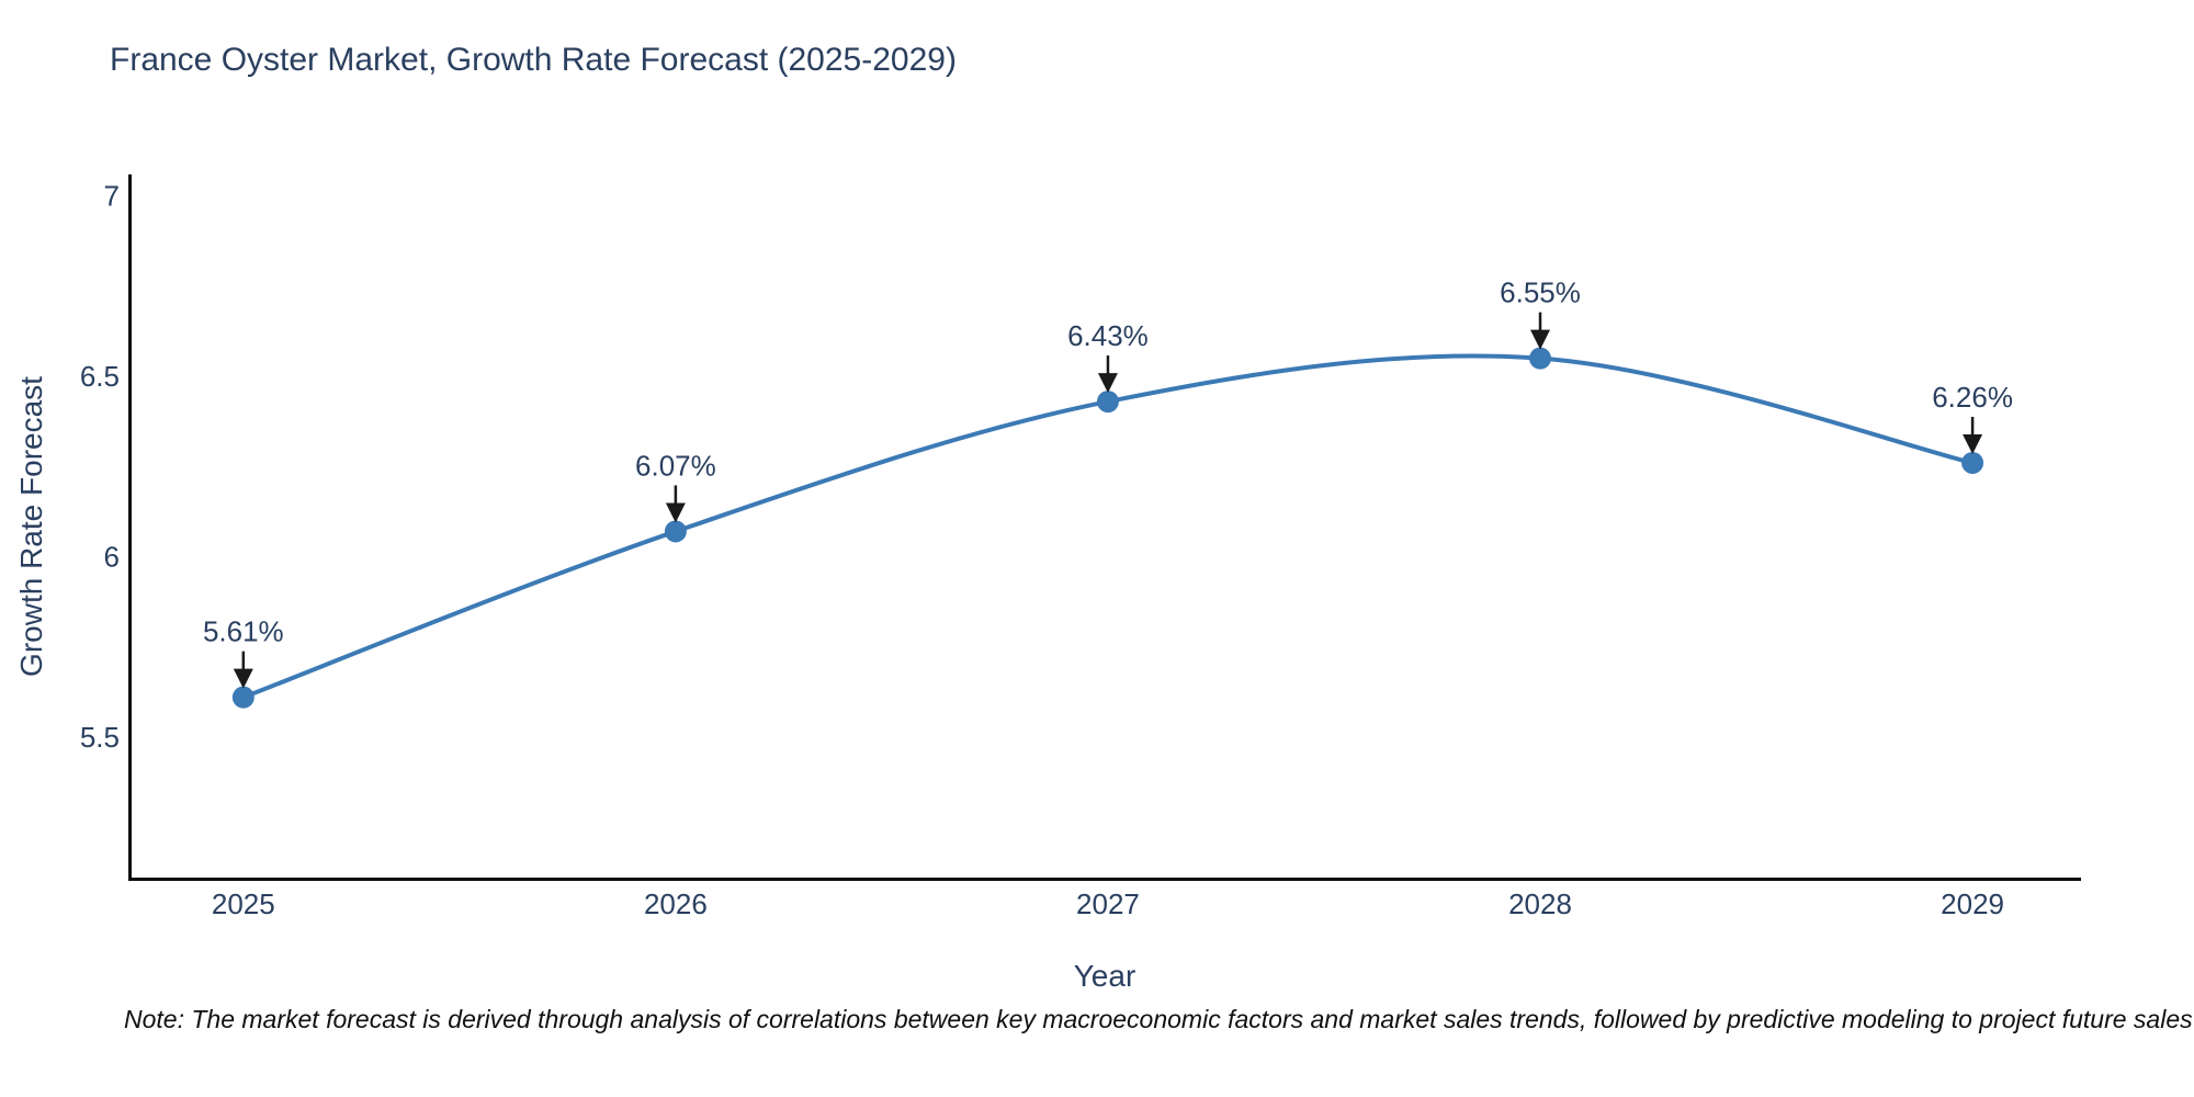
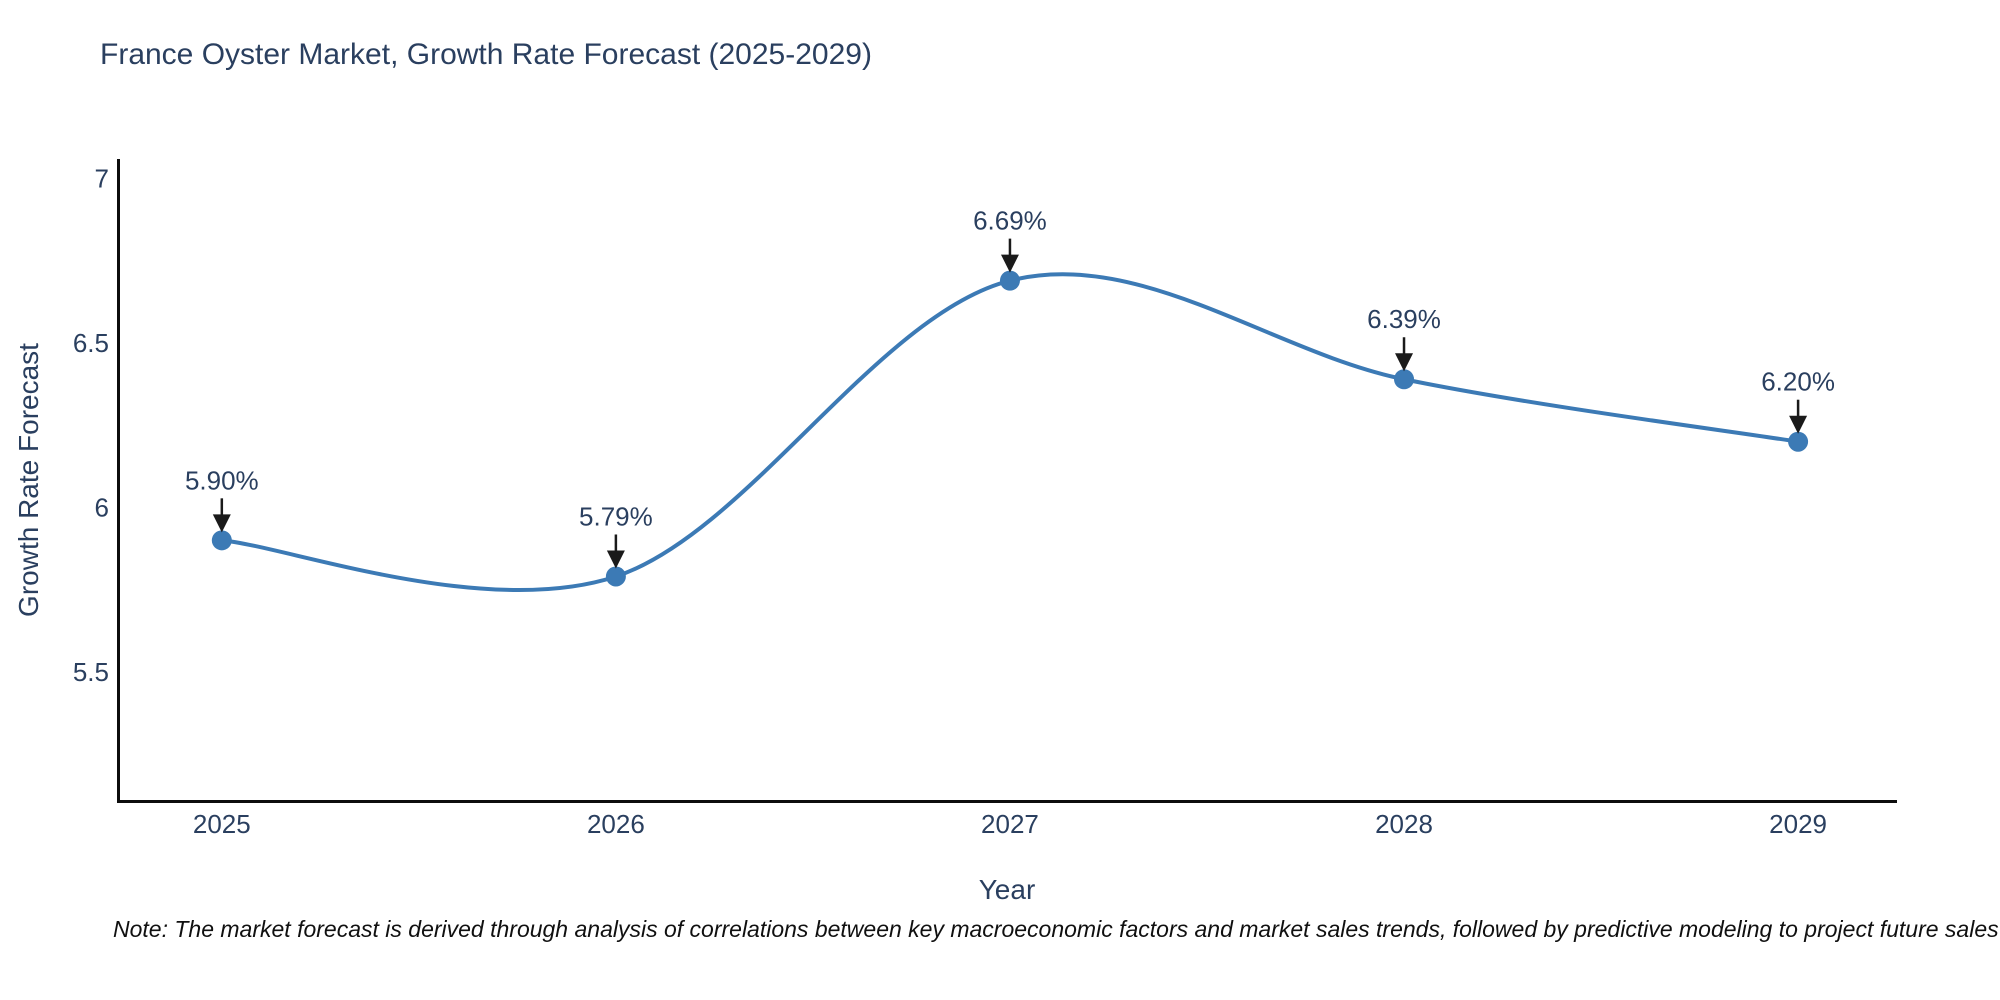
2025: 5.61% -> 5.90%
2026: 6.07% -> 5.79%
2027: 6.43% -> 6.69%
2028: 6.55% -> 6.39%
2029: 6.26% -> 6.20%
